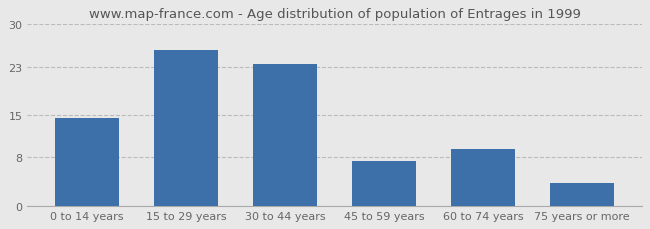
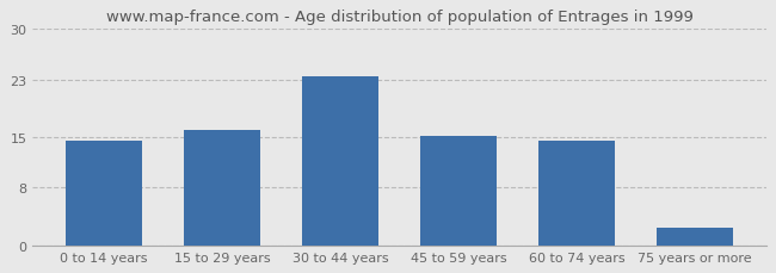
15 to 29 years: 25.8 -> 16.0
45 to 59 years: 7.4 -> 15.1
60 to 74 years: 9.4 -> 14.5
75 years or more: 3.8 -> 2.5
